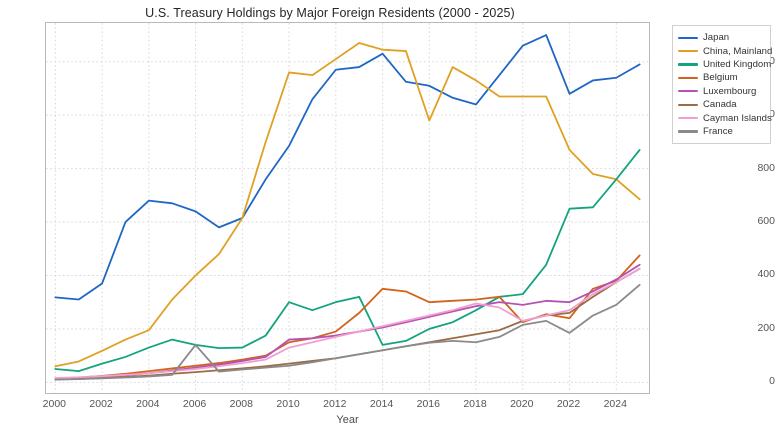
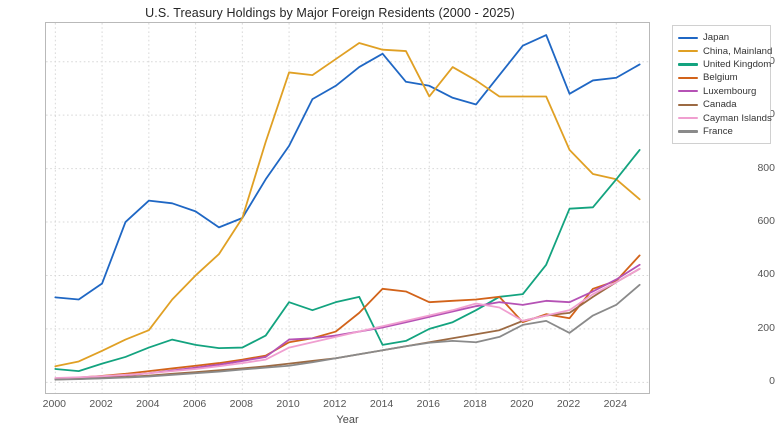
France/2006: 140 -> 30
Japan/2012: 1170 -> 1110
China, Mainland/2016: 980 -> 1070
